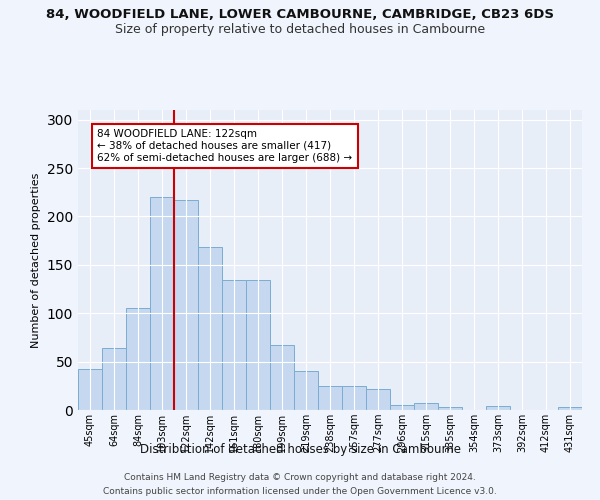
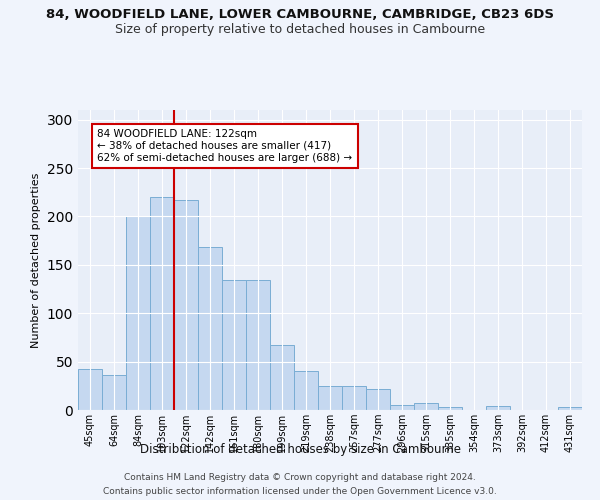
64sqm: 64 -> 36
84sqm: 105 -> 200
